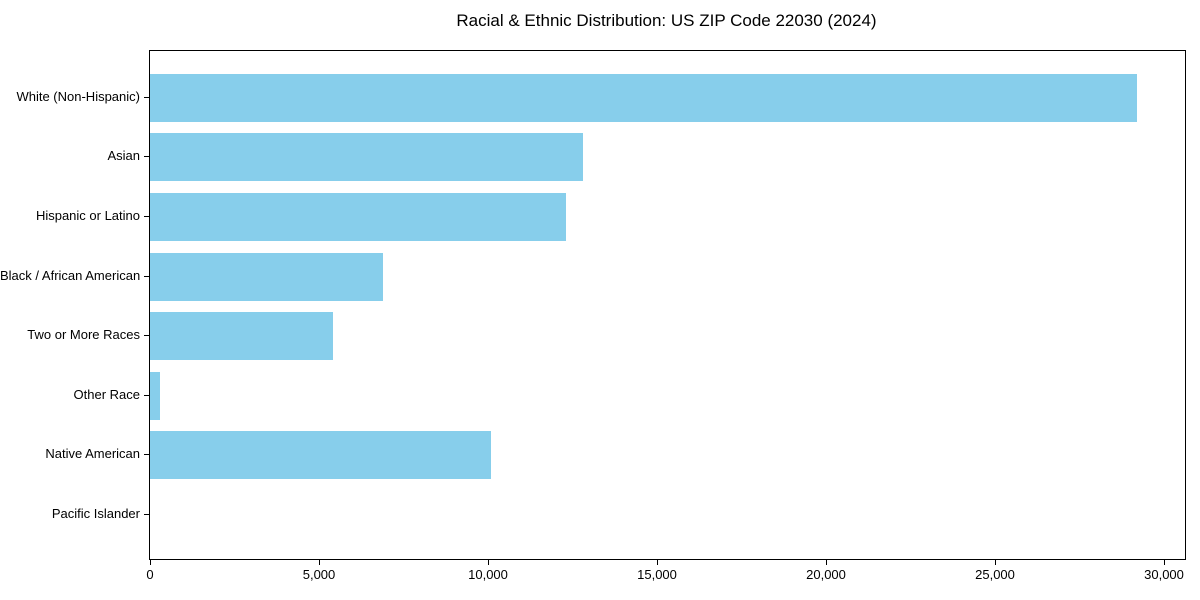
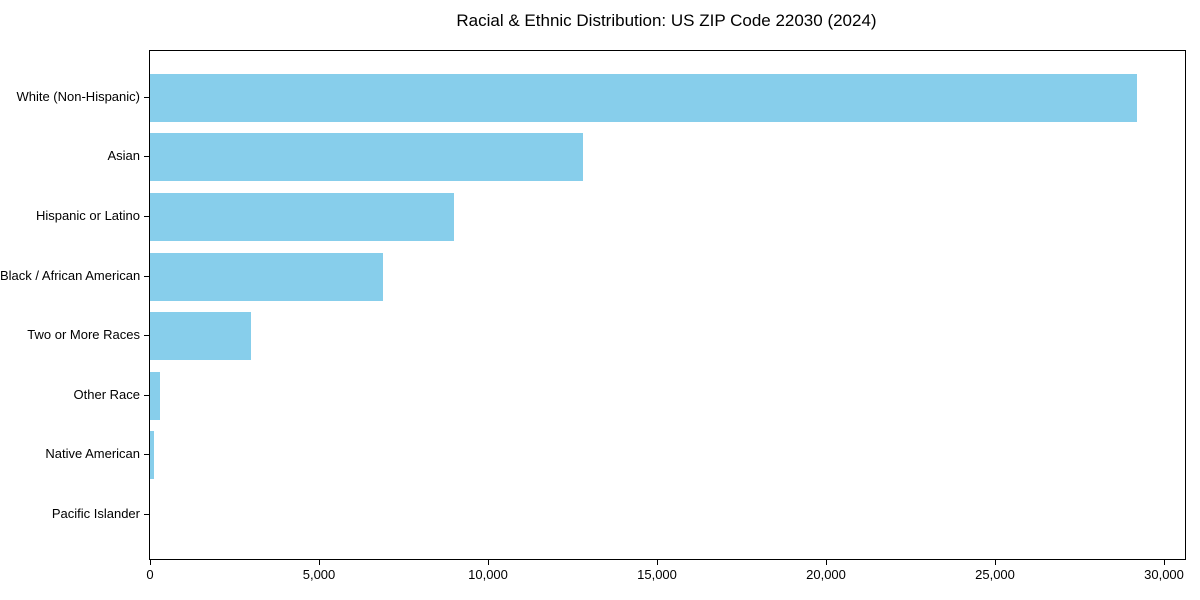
Hispanic or Latino: 12300 -> 9000
Two or More Races: 5400 -> 3000
Native American: 10100 -> 100
